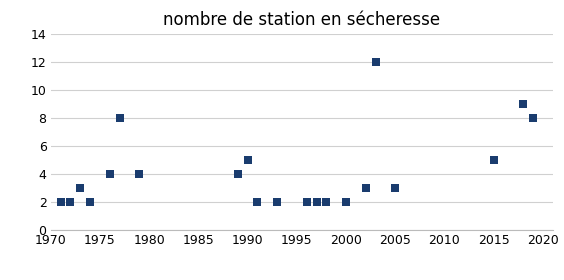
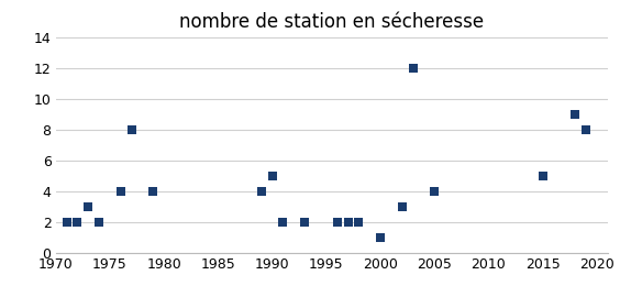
2000: 2 -> 1
2005: 3 -> 4
